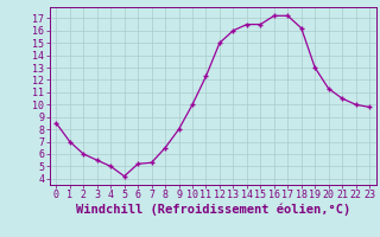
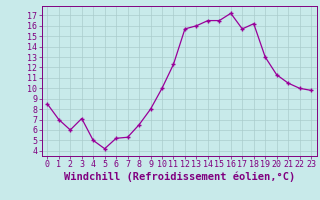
3: 5.5 -> 7.1
12: 15.0 -> 15.7
17: 17.2 -> 15.7
